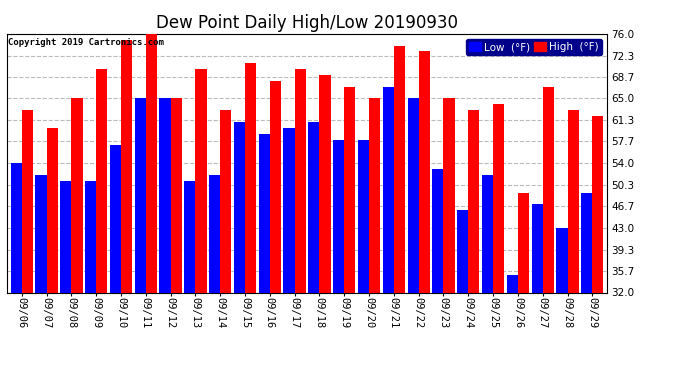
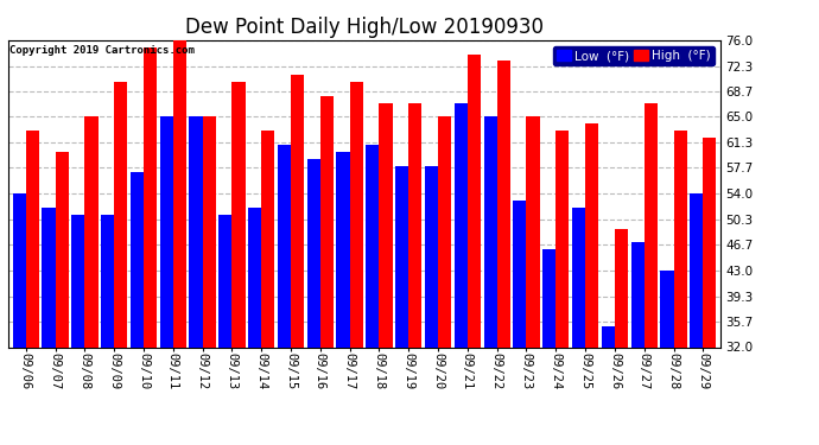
High (°F)/09/18: 69 -> 67
Low (°F)/09/29: 49 -> 54
